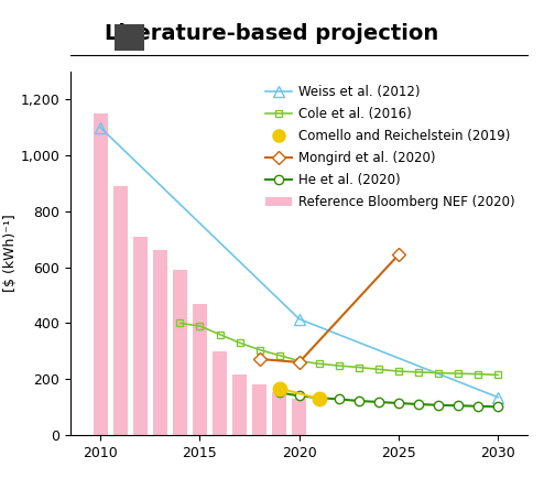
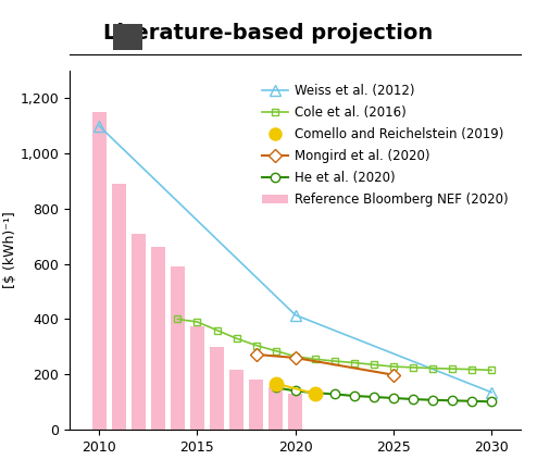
Reference Bloomberg NEF (2020)/2015: 470 -> 375
Mongird et al. (2020)/2025: 645 -> 198
